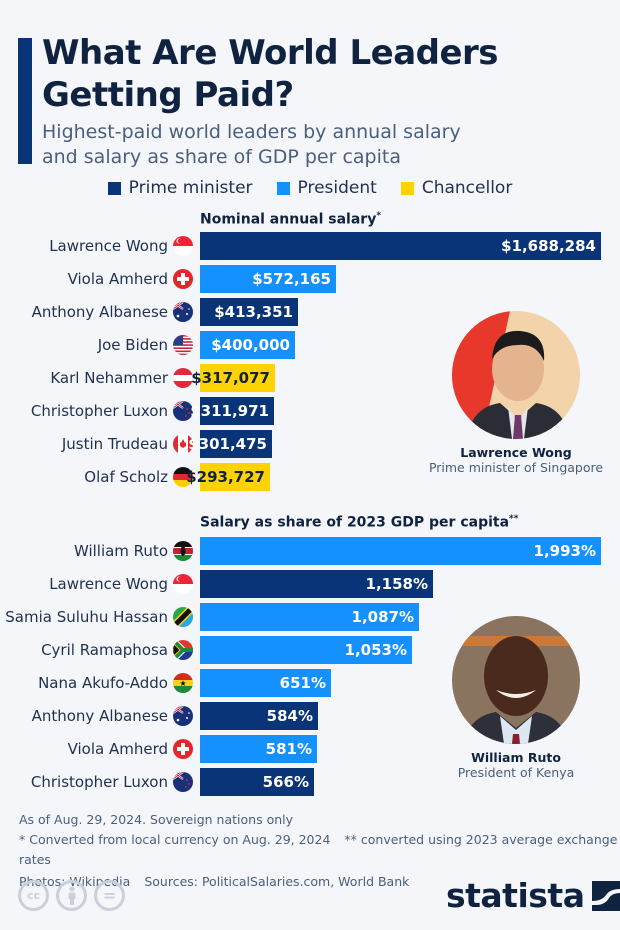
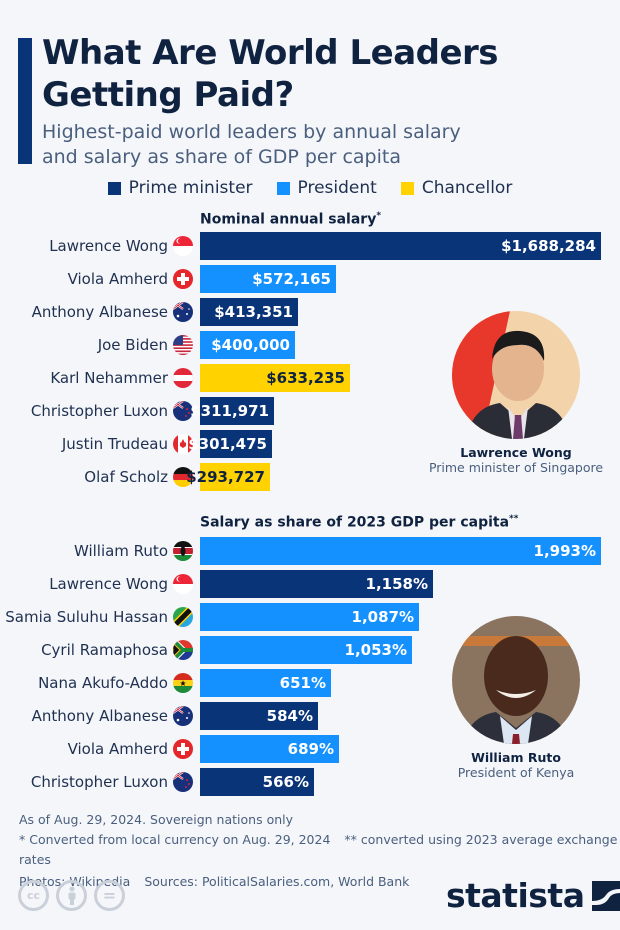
Nominal annual salary*/Karl Nehammer: $317,077 -> $633,235
Salary as share of 2023 GDP per capita**/Viola Amherd: 581% -> 689%
